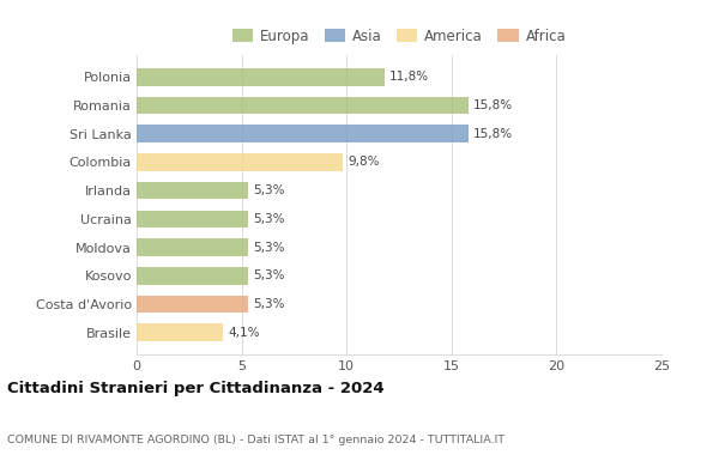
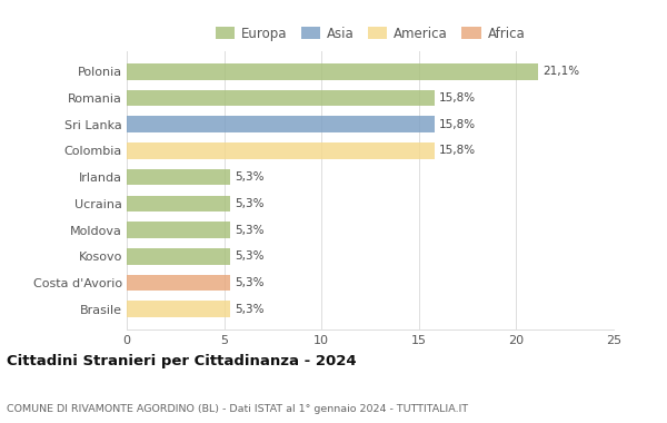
Polonia: 11,8% -> 21,1%
Colombia: 9,8% -> 15,8%
Brasile: 4,1% -> 5,3%
